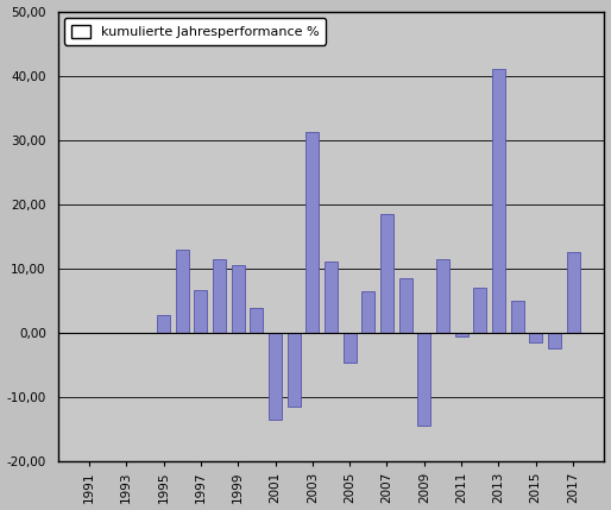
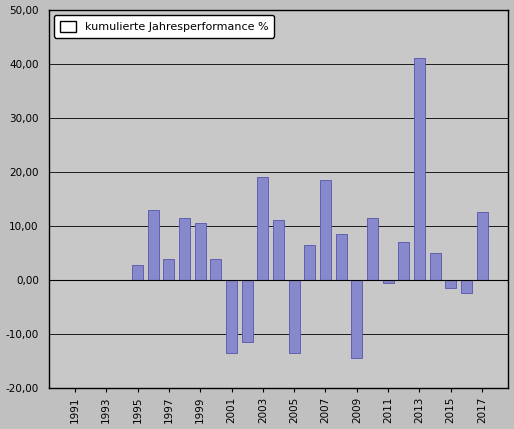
1997: 6,6 -> 3,8
2003: 31,2 -> 19,0
2005: -4,6 -> -13,5
